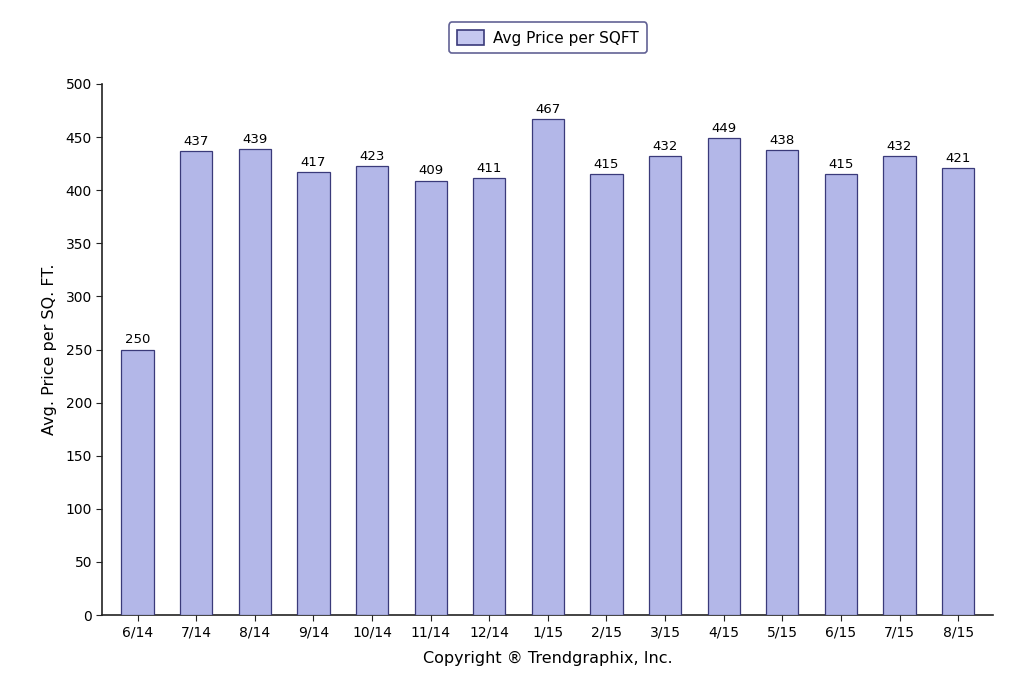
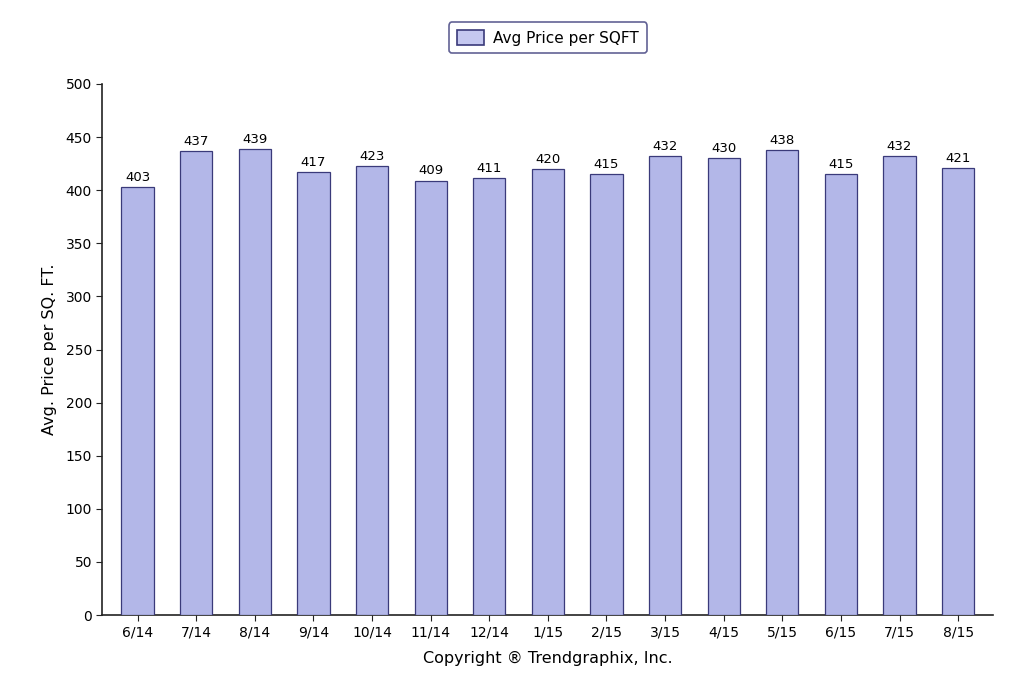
6/14: 250 -> 403
1/15: 467 -> 420
4/15: 449 -> 430
